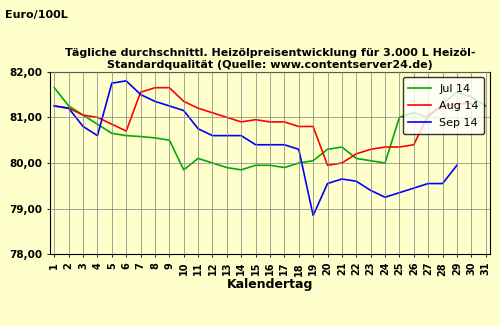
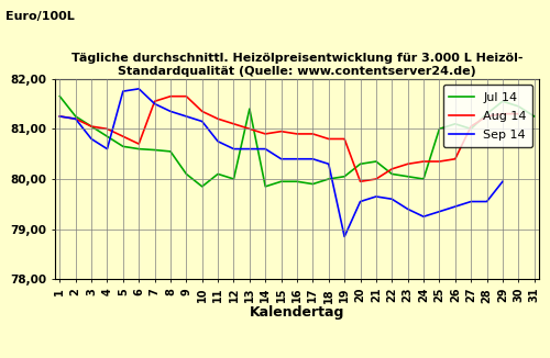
Jul 14/9: 80,50 -> 80,10
Jul 14/13: 79,90 -> 81,40
